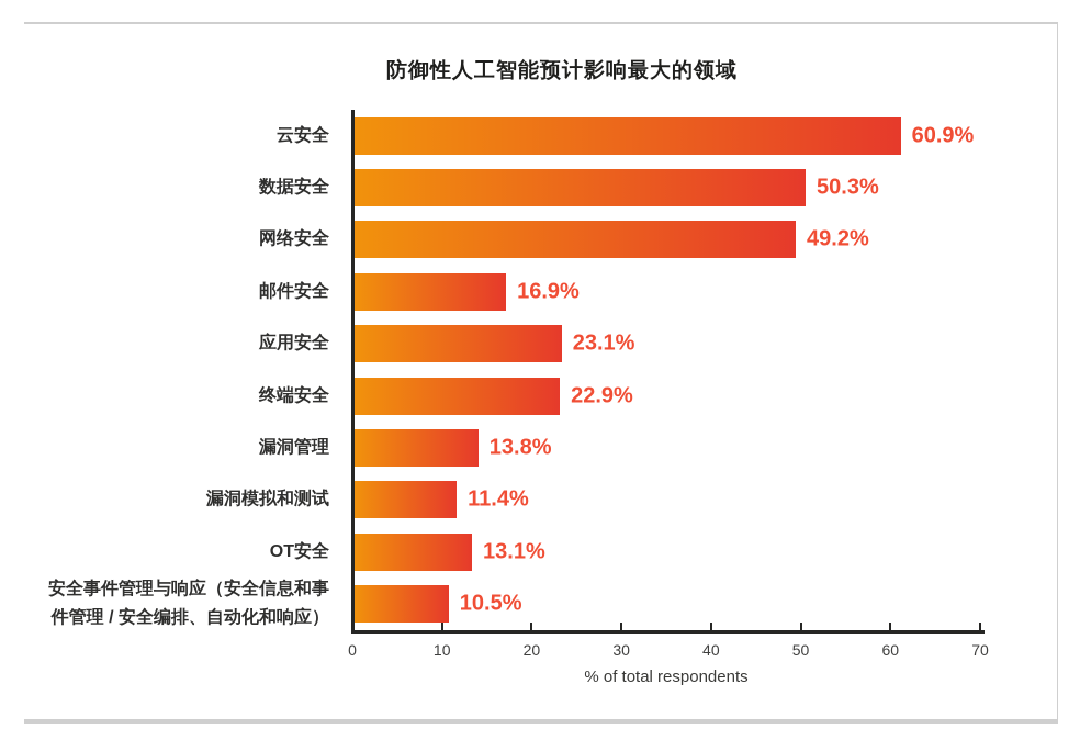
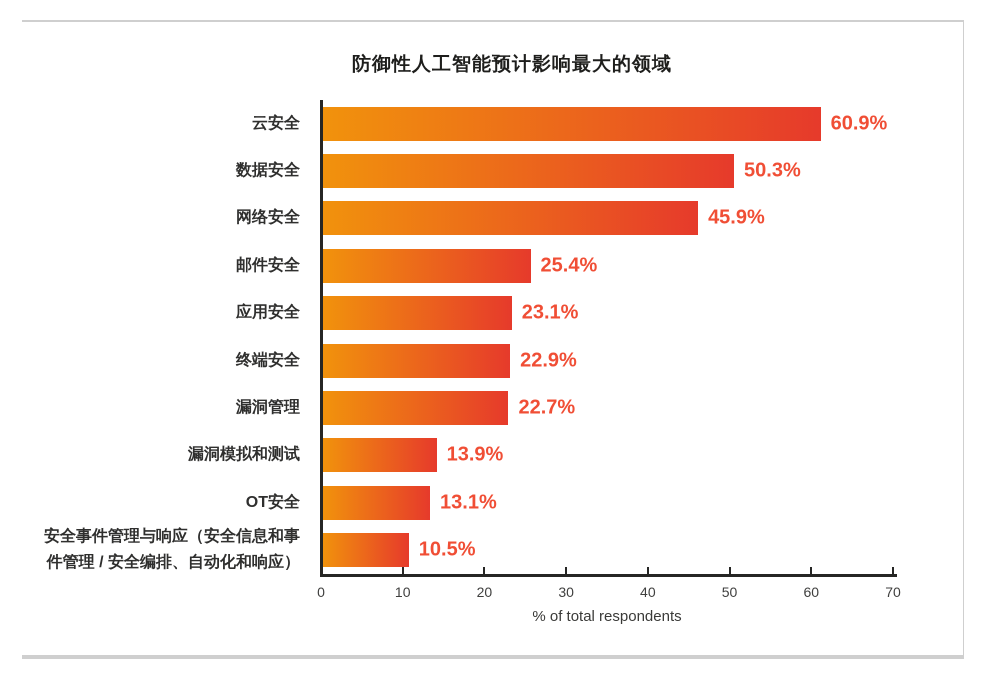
网络安全: 49.2% -> 45.9%
邮件安全: 16.9% -> 25.4%
漏洞管理: 13.8% -> 22.7%
漏洞模拟和测试: 11.4% -> 13.9%
